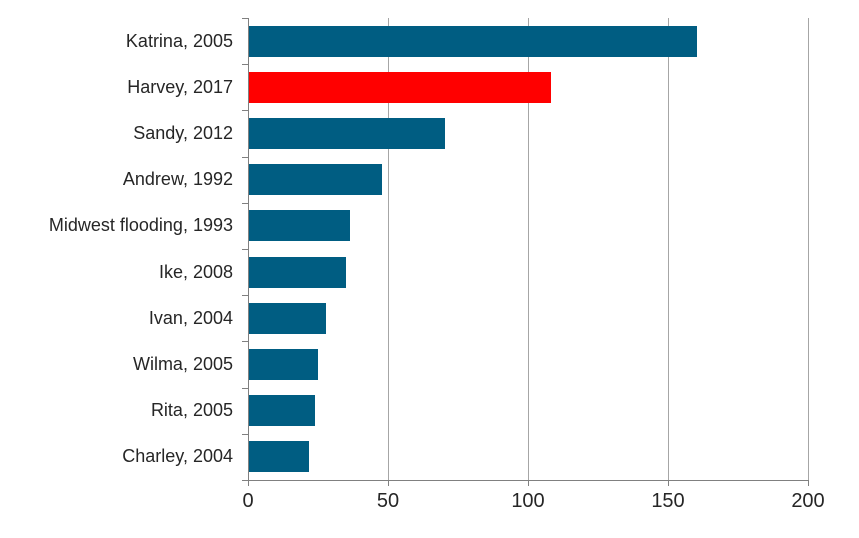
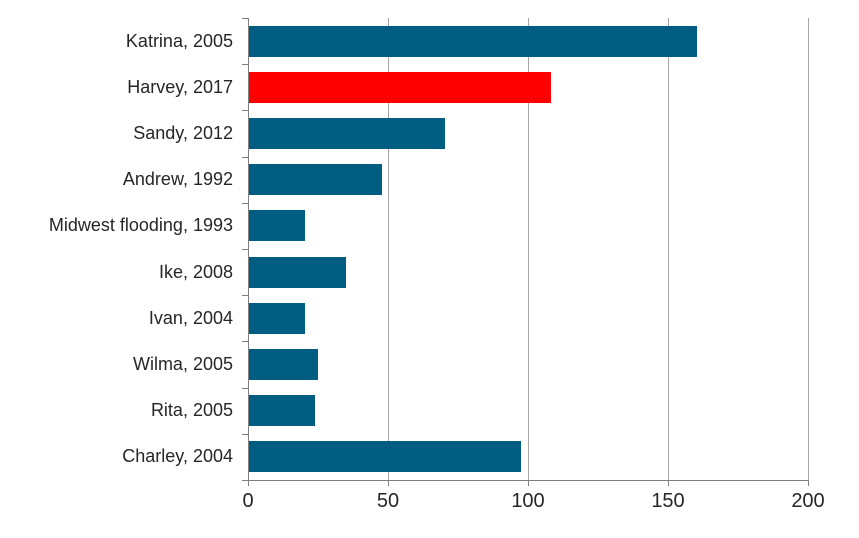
Midwest flooding, 1993: 36 -> 20
Ivan, 2004: 28 -> 20
Charley, 2004: 22 -> 97
